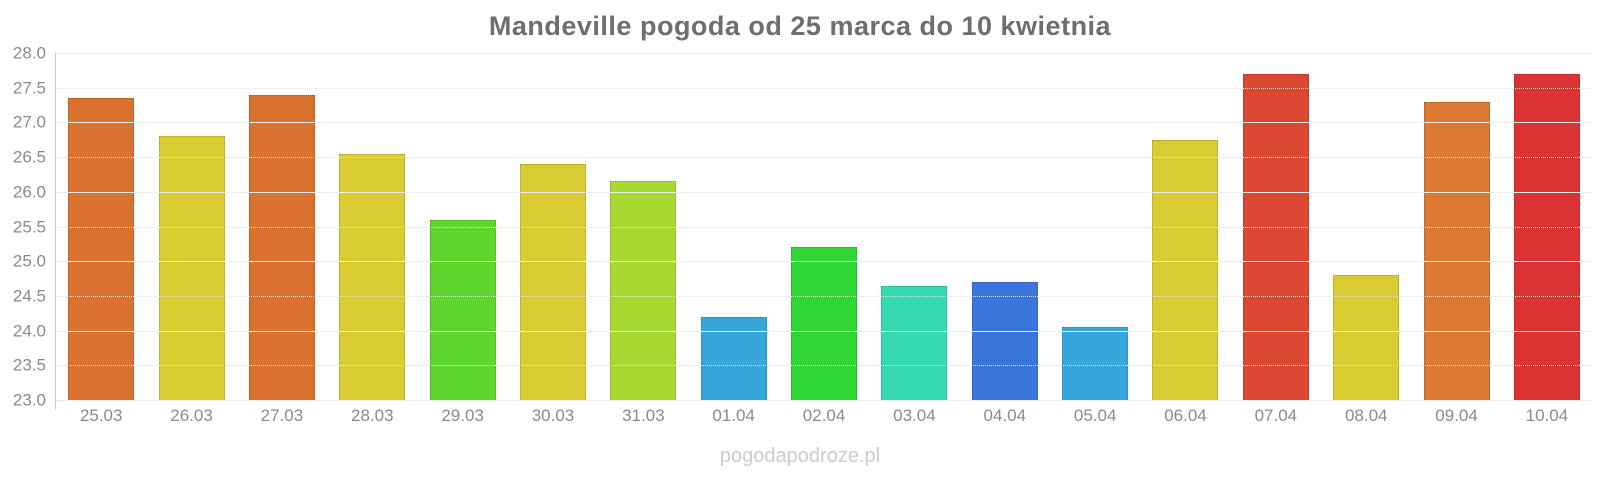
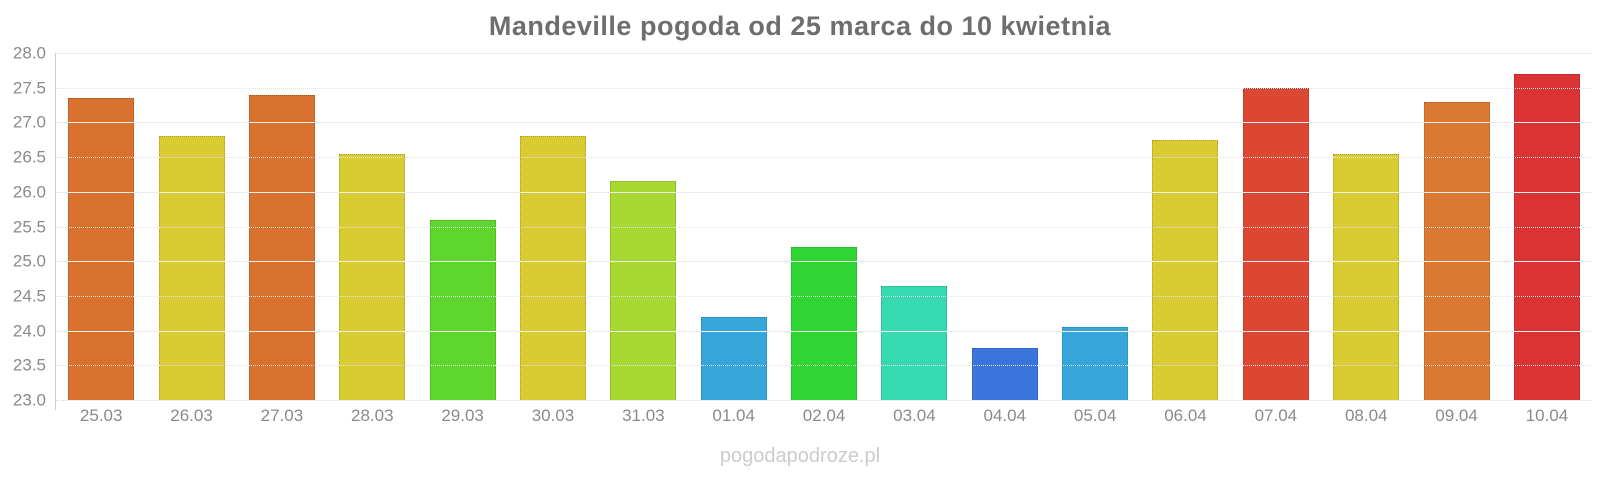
30.03: 26.4 -> 26.8
04.04: 24.7 -> 23.8
07.04: 27.7 -> 27.5
08.04: 24.8 -> 26.6
